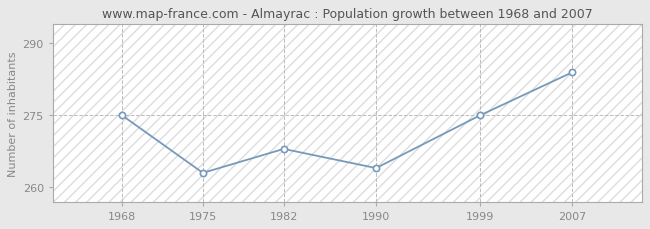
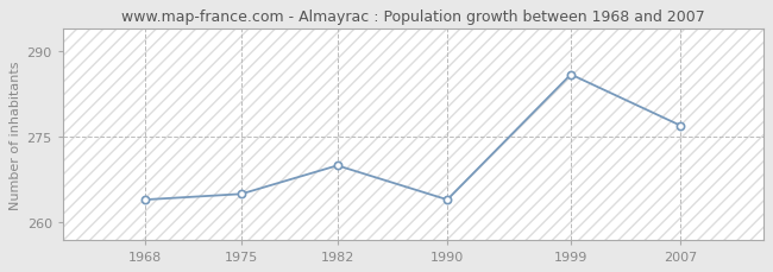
1968: 275 -> 264
1975: 263 -> 265
1982: 268 -> 270
1999: 275 -> 286
2007: 284 -> 277
